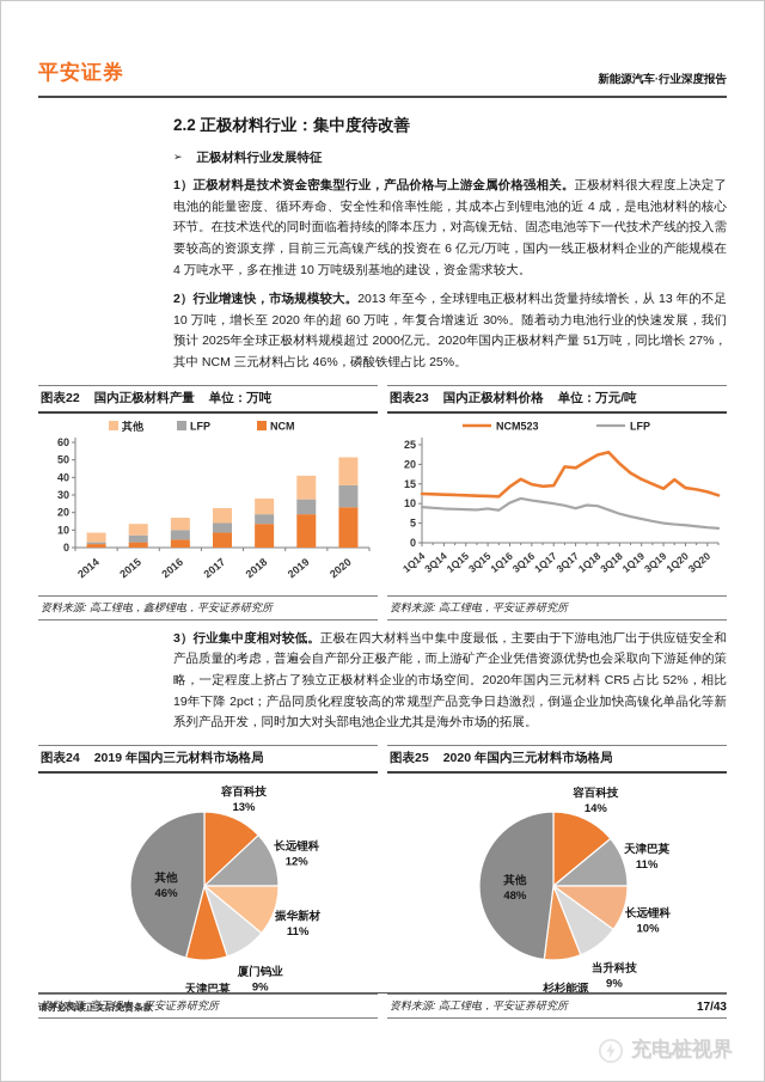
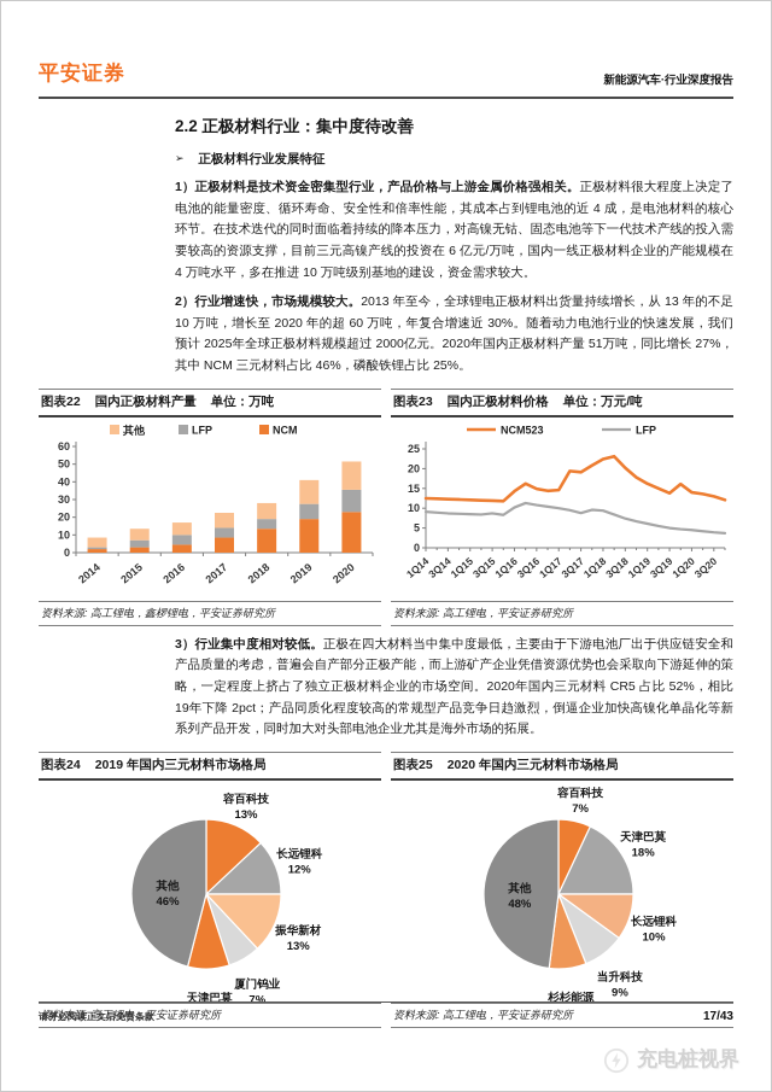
2019 年国内三元材料市场格局/振华新材: 11% -> 13%
2019 年国内三元材料市场格局/厦门钨业: 9% -> 7%
2020 年国内三元材料市场格局/容百科技: 14% -> 7%
2020 年国内三元材料市场格局/天津巴莫: 11% -> 18%
